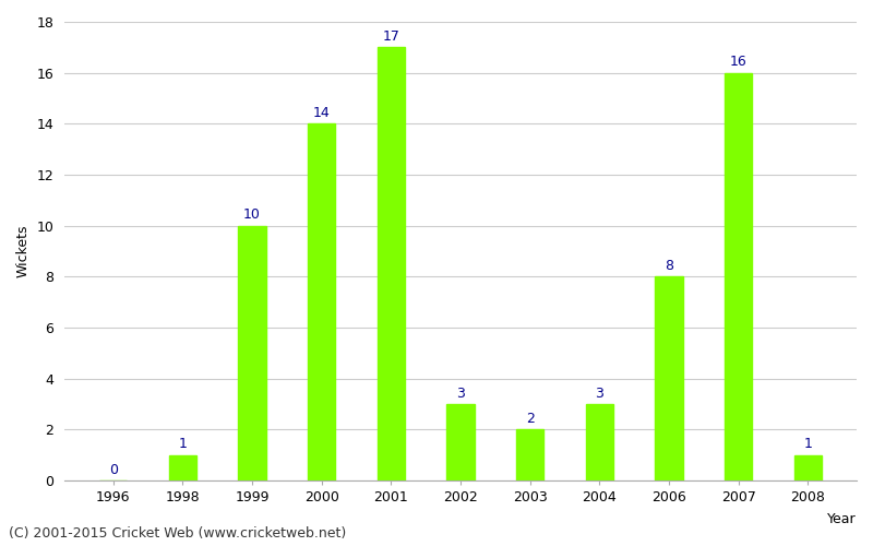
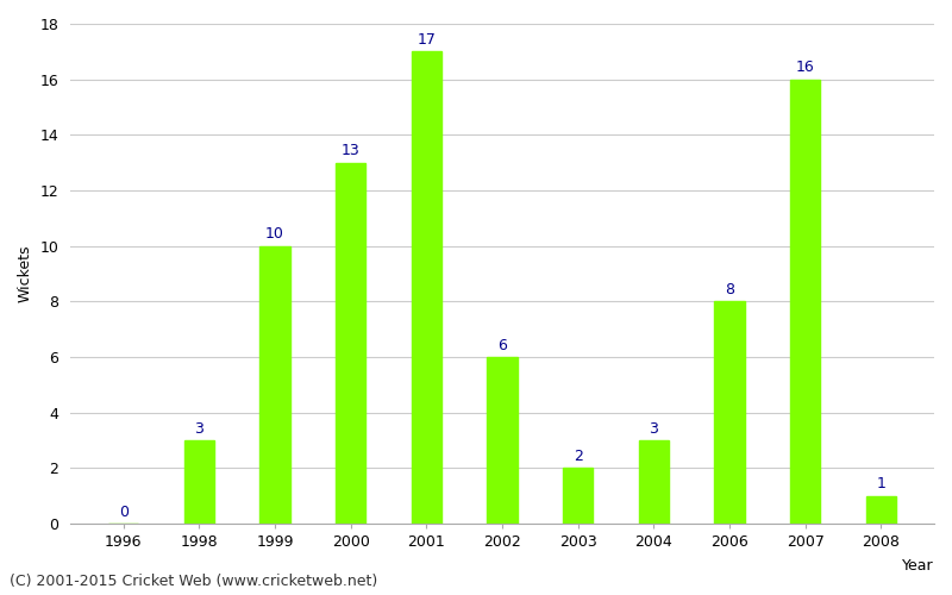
1998: 1 -> 3
2000: 14 -> 13
2002: 3 -> 6
